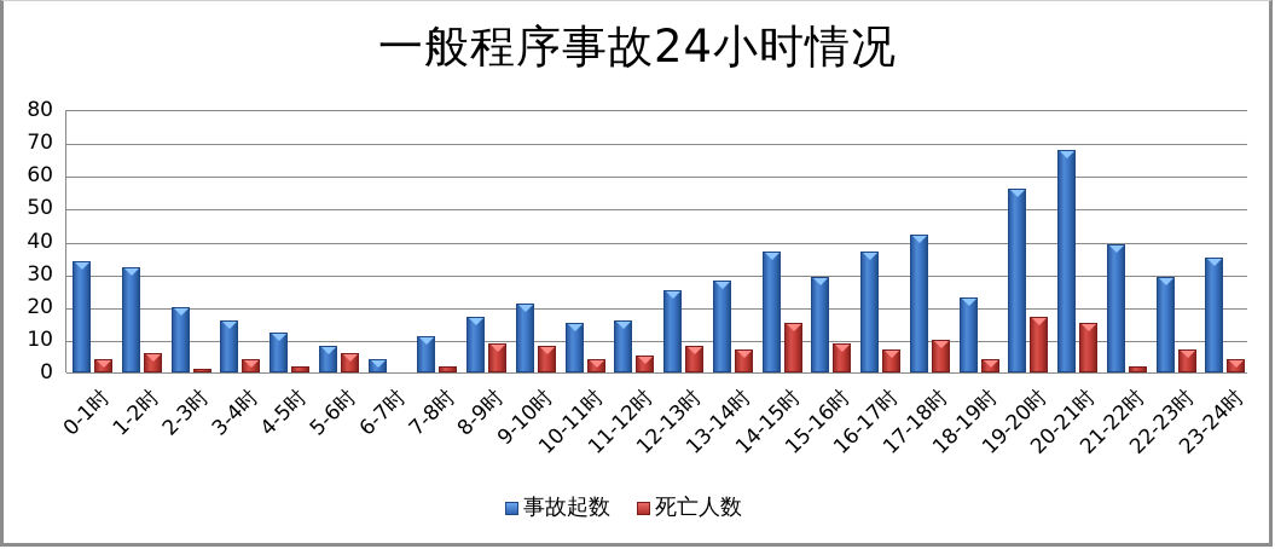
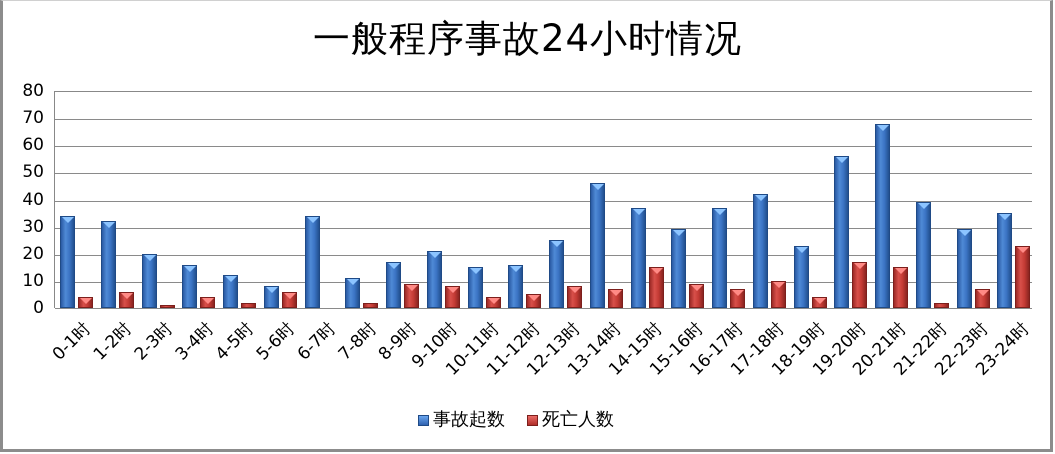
事故起数/6-7时: 4 -> 34
事故起数/13-14时: 28 -> 46
死亡人数/23-24时: 4 -> 23
